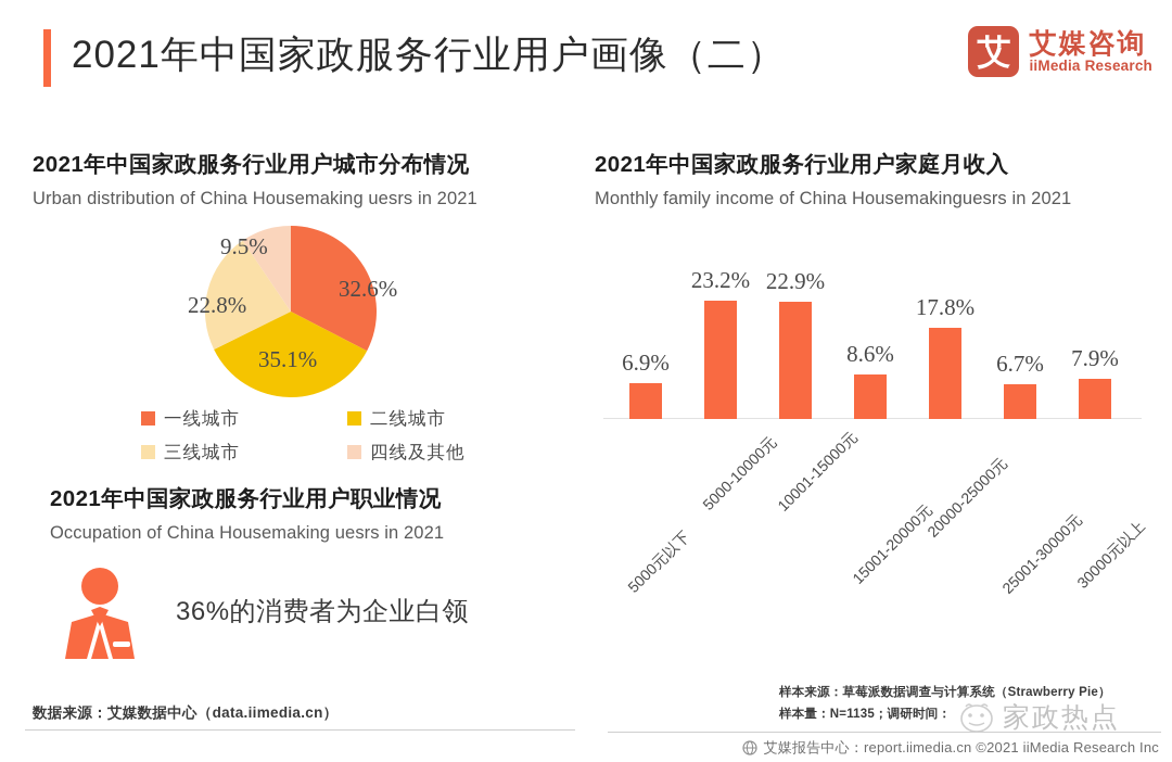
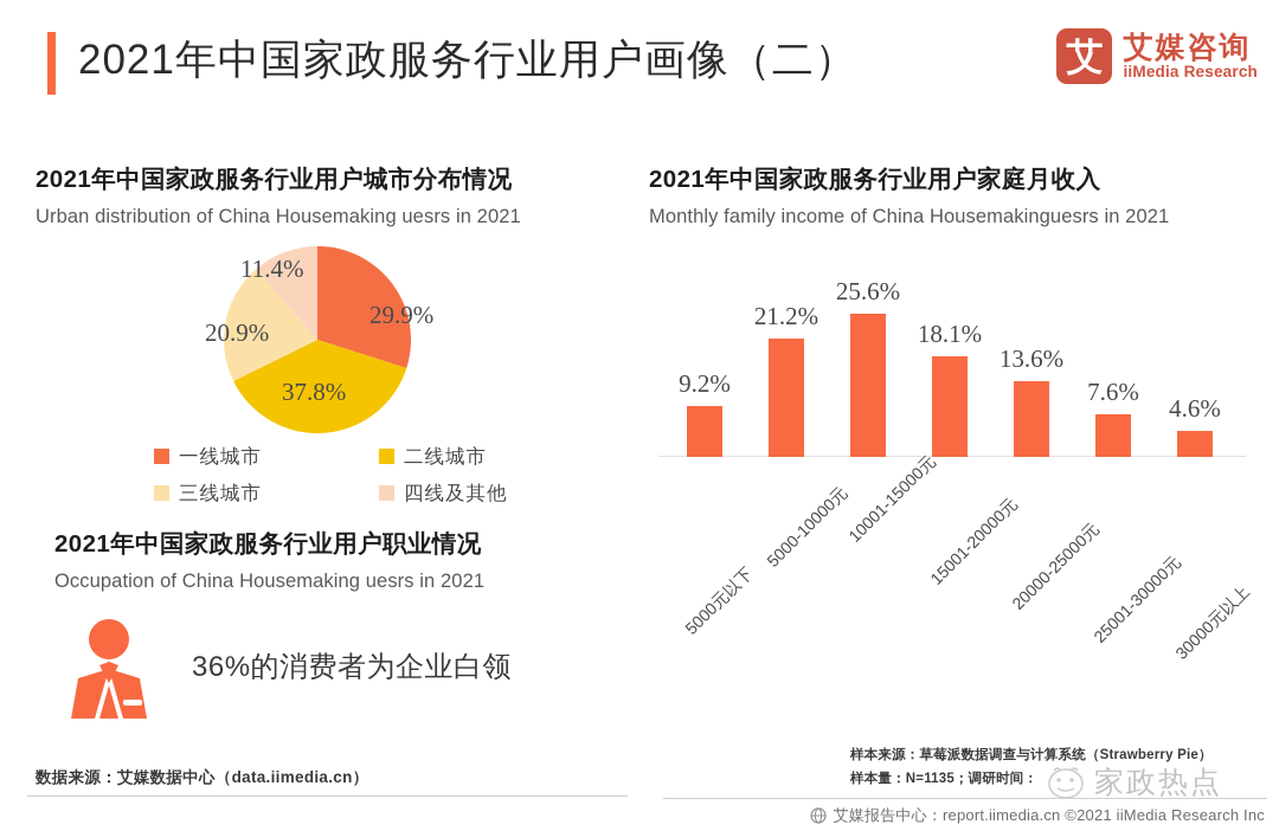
2021年中国家政服务行业用户城市分布情况/一线城市: 32.6% -> 29.9%
2021年中国家政服务行业用户城市分布情况/二线城市: 35.1% -> 37.8%
2021年中国家政服务行业用户城市分布情况/三线城市: 22.8% -> 20.9%
2021年中国家政服务行业用户城市分布情况/四线及其他: 9.5% -> 11.4%
2021年中国家政服务行业用户家庭月收入/5000元以下: 6.9% -> 9.2%
2021年中国家政服务行业用户家庭月收入/5000-10000元: 23.2% -> 21.2%
2021年中国家政服务行业用户家庭月收入/10001-15000元: 22.9% -> 25.6%
2021年中国家政服务行业用户家庭月收入/15001-20000元: 8.6% -> 18.1%
2021年中国家政服务行业用户家庭月收入/20000-25000元: 17.8% -> 13.6%
2021年中国家政服务行业用户家庭月收入/25001-30000元: 6.7% -> 7.6%
2021年中国家政服务行业用户家庭月收入/30000元以上: 7.9% -> 4.6%
